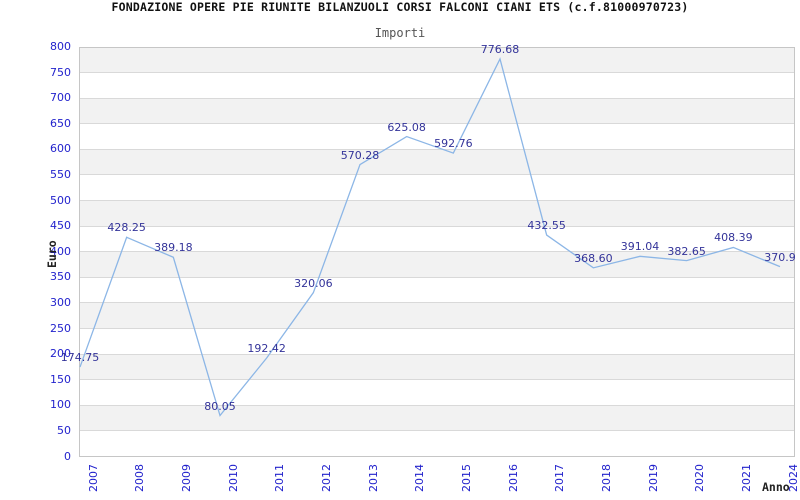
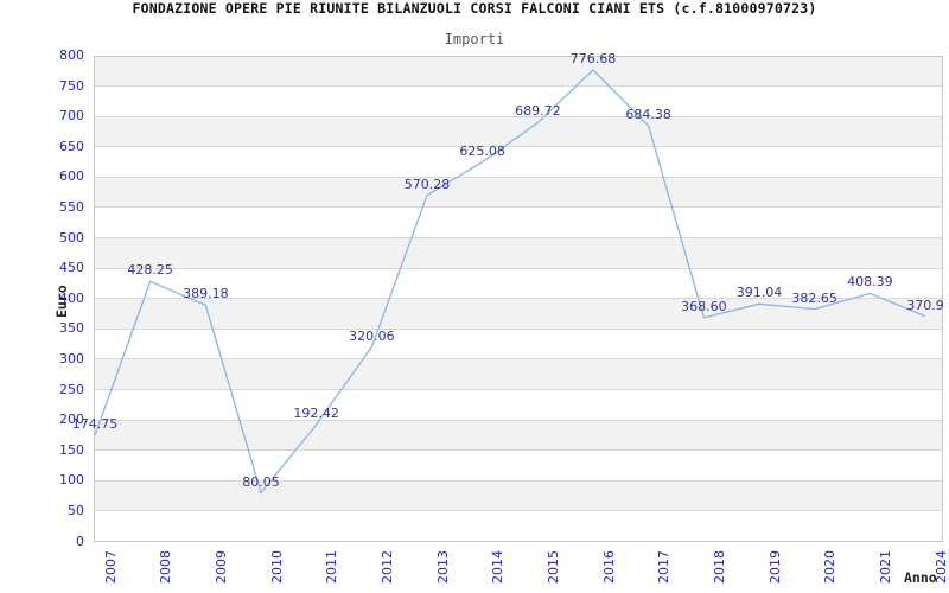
2015: 592.76 -> 689.72
2017: 432.55 -> 684.38
